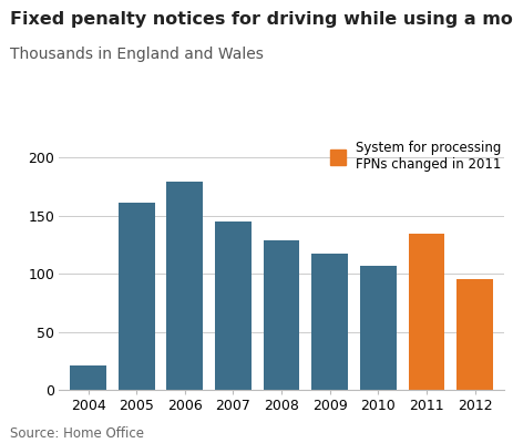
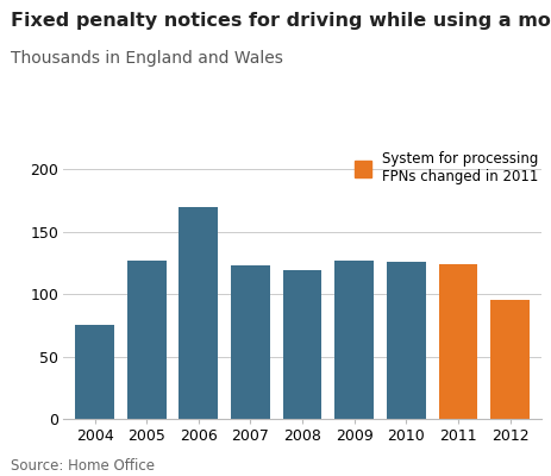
2004: 21 -> 75
2005: 161 -> 127
2006: 179 -> 170
2007: 145 -> 123
2008: 129 -> 119
2009: 117 -> 127
2010: 107 -> 126
2011: 135 -> 124
